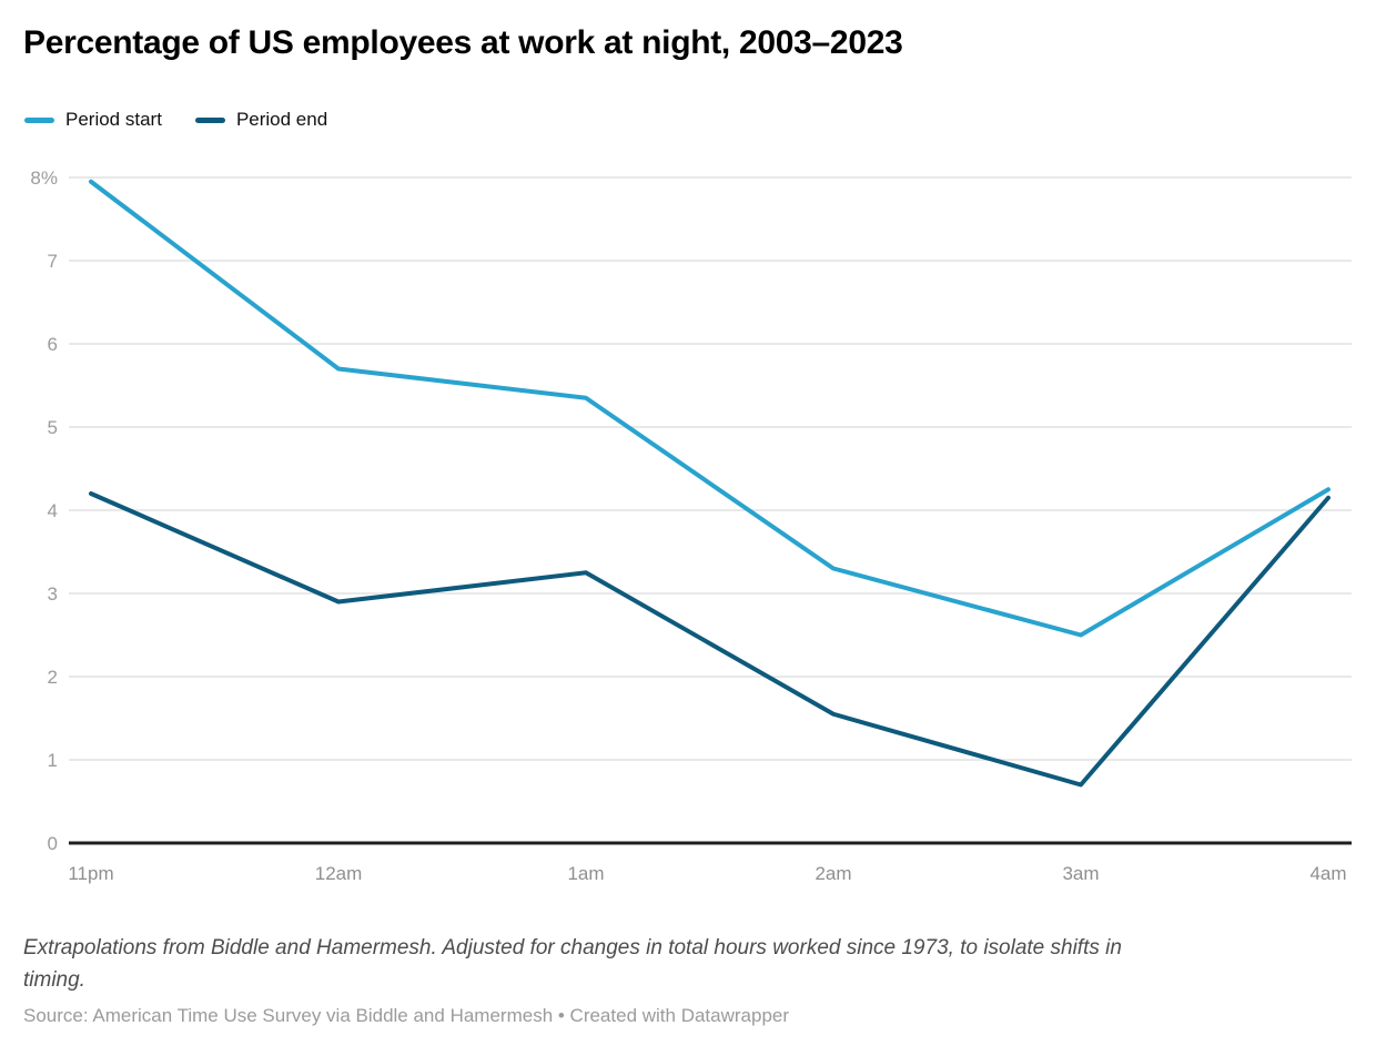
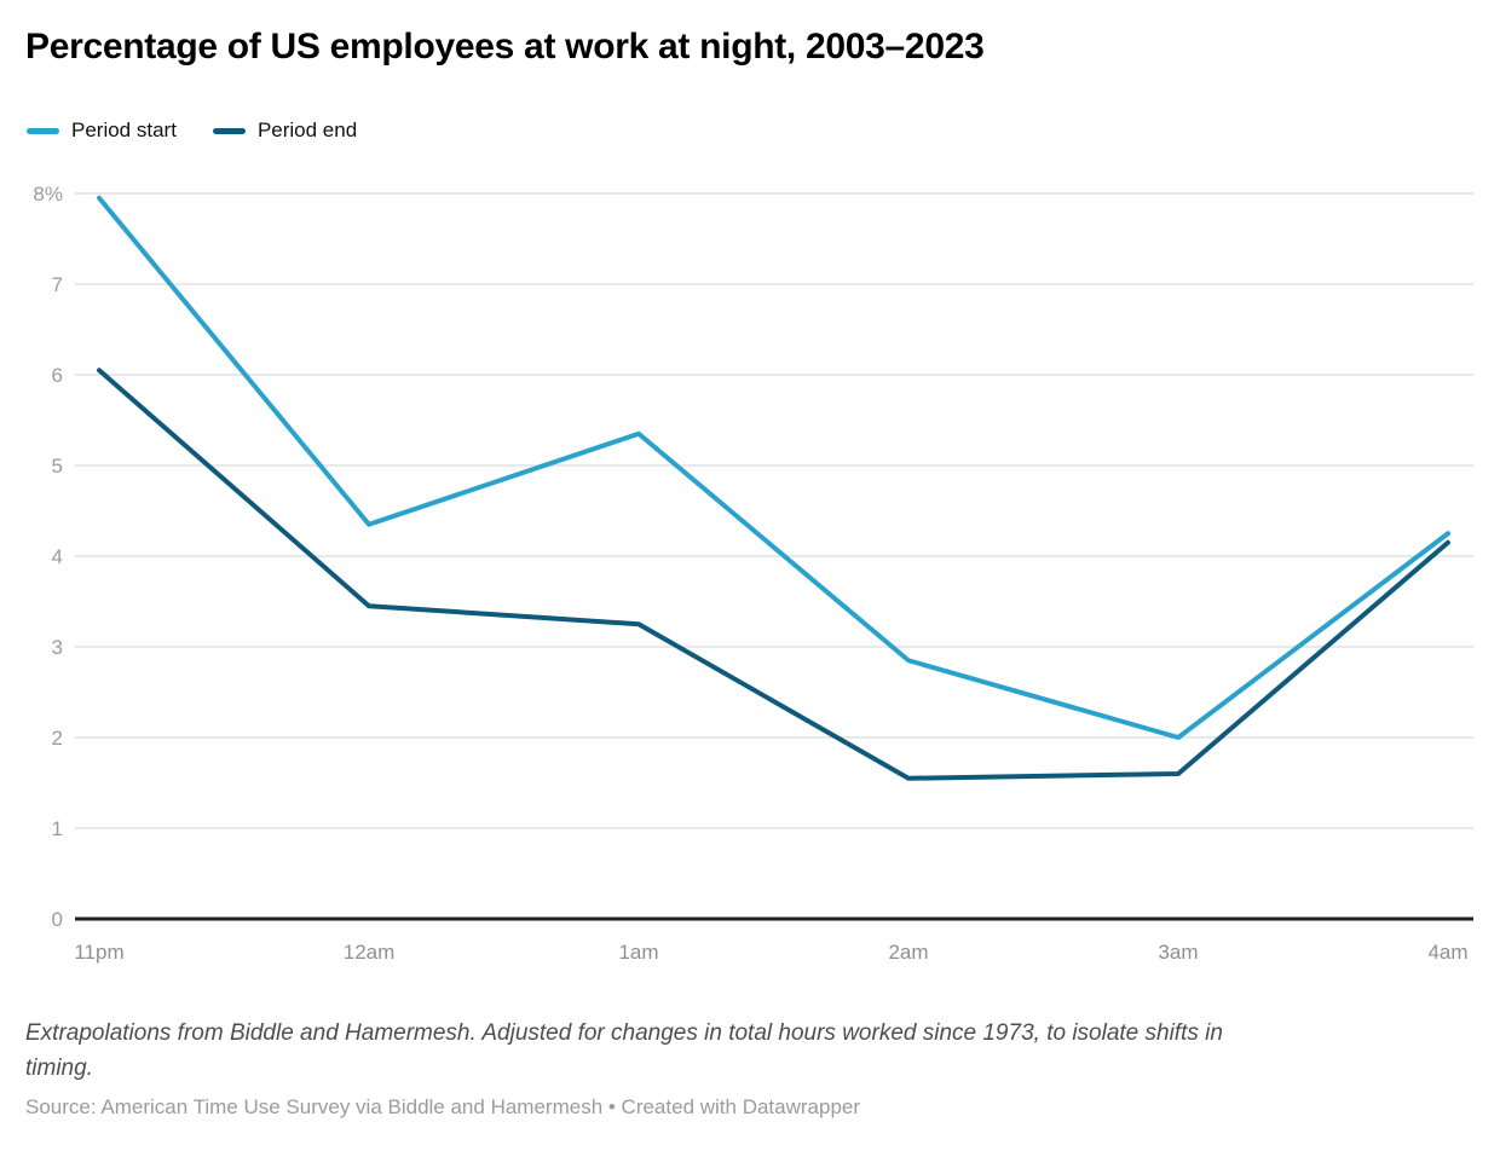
Period end/11pm: 4.2% -> 6.0%
Period start/12am: 5.7% -> 4.3%
Period end/12am: 2.9% -> 3.5%
Period start/2am: 3.3% -> 2.9%
Period start/3am: 2.5% -> 2.0%
Period end/3am: 0.7% -> 1.6%
